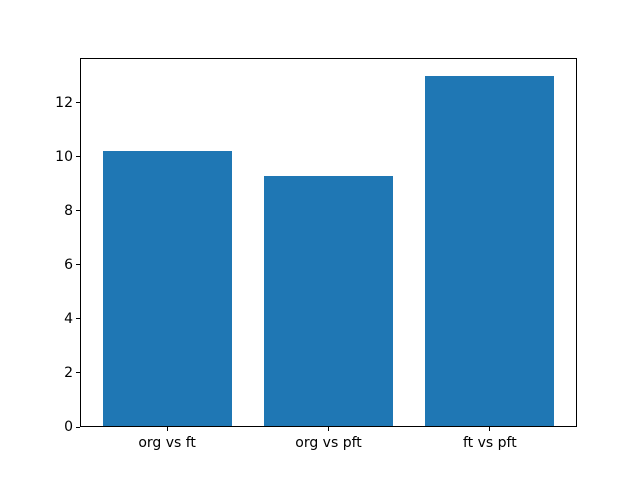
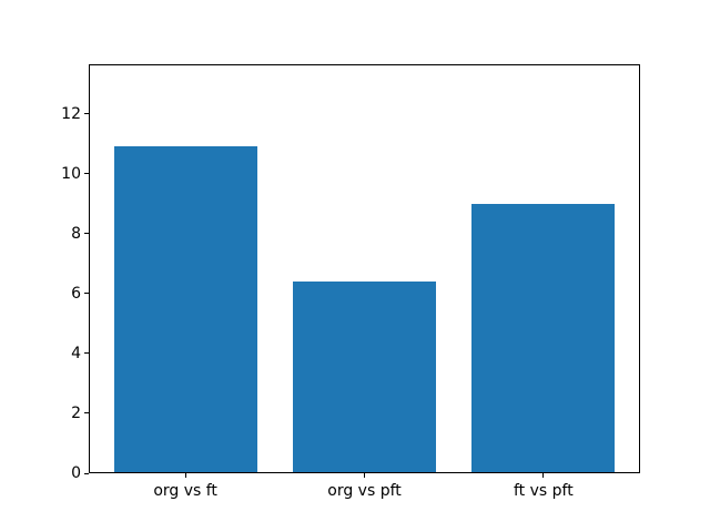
org vs ft: 10.2 -> 10.9
org vs pft: 9.3 -> 6.4
ft vs pft: 13.0 -> 9.0
